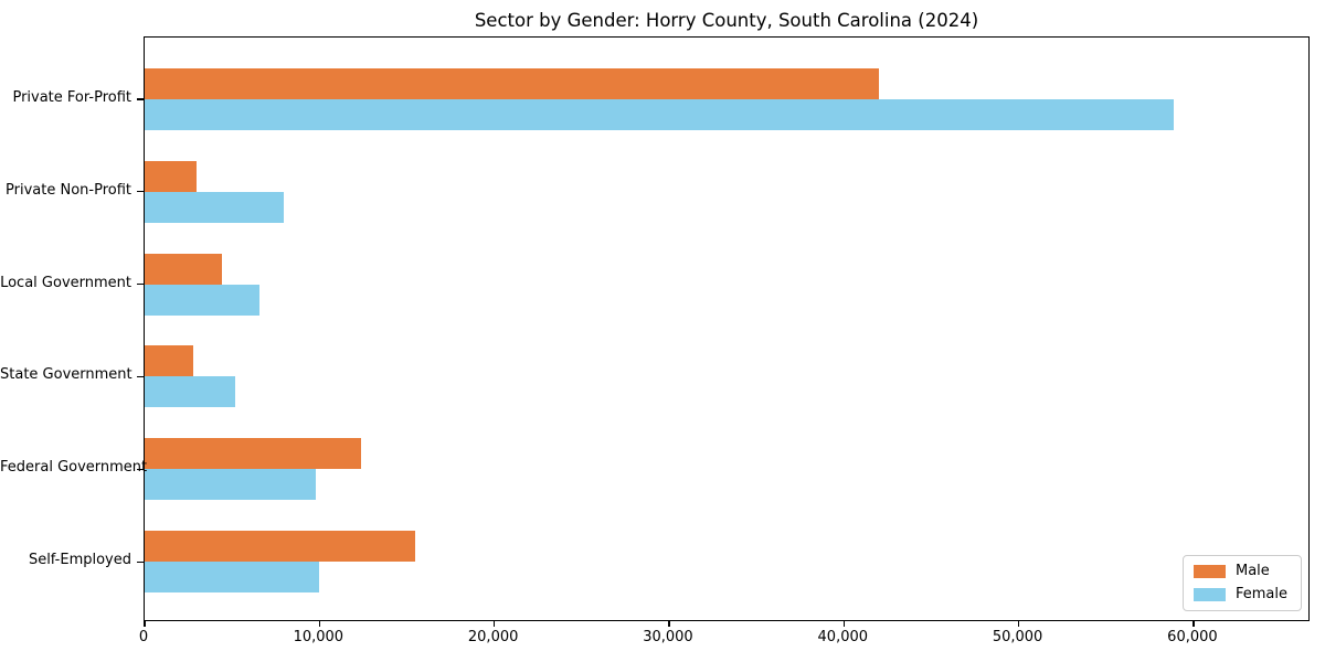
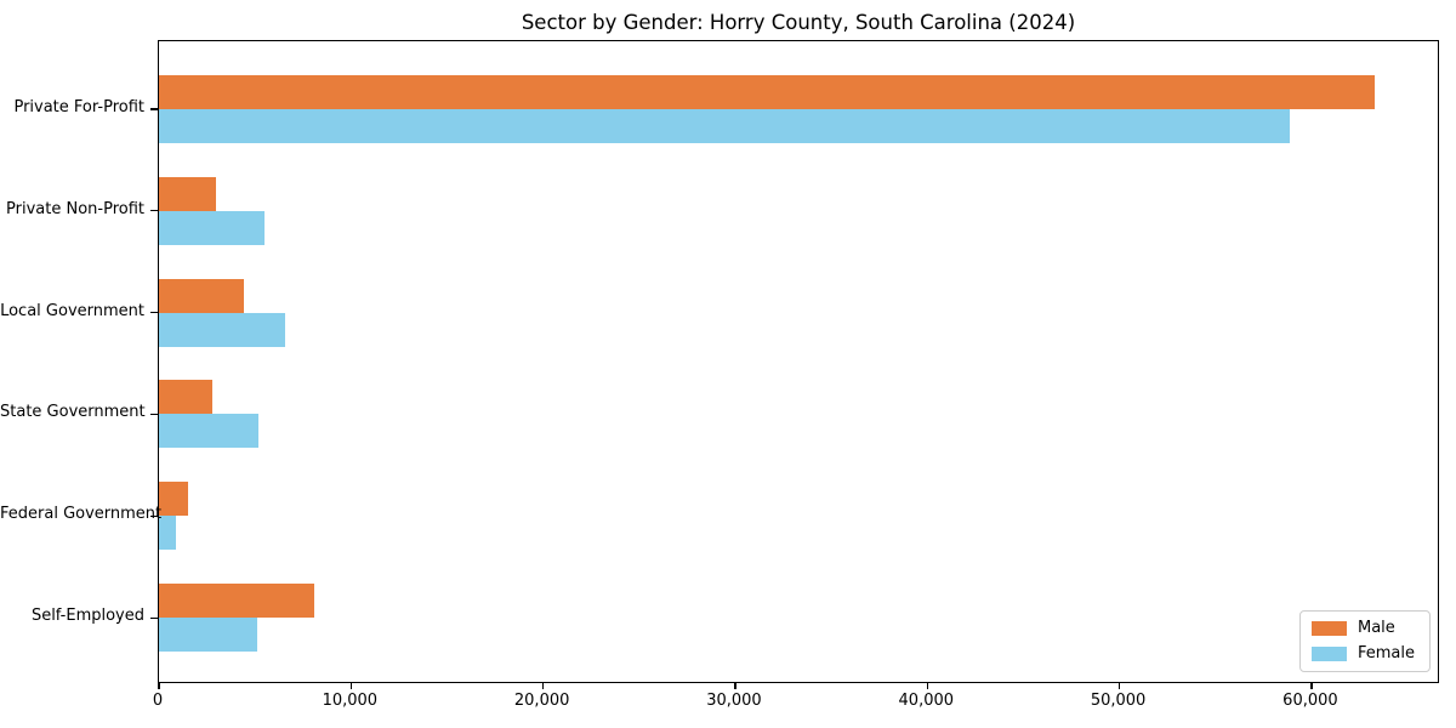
Male/Private For-Profit: 42100 -> 63400
Female/Private Non-Profit: 8000 -> 5500
Male/Federal Government: 12400 -> 1500
Female/Federal Government: 9800 -> 900
Male/Self-Employed: 15500 -> 8100
Female/Self-Employed: 10000 -> 5100
